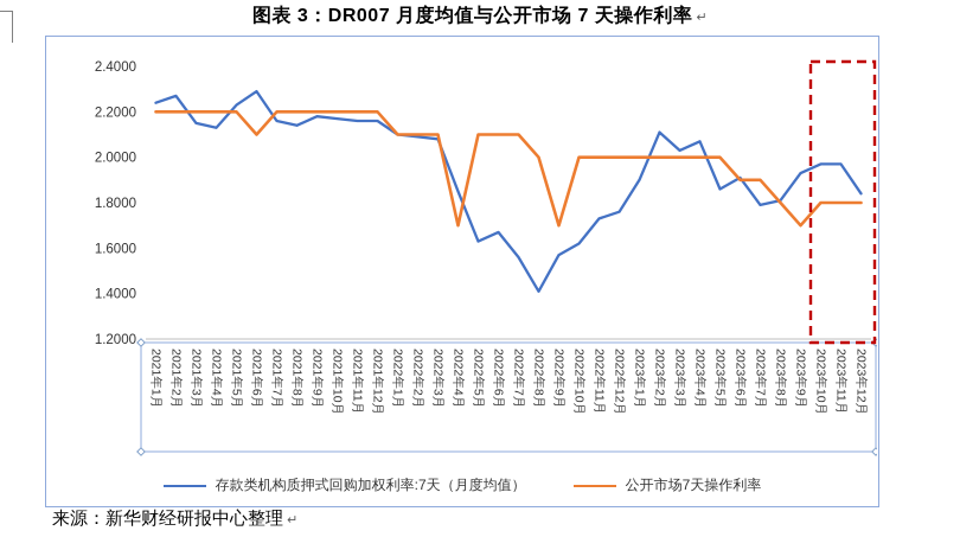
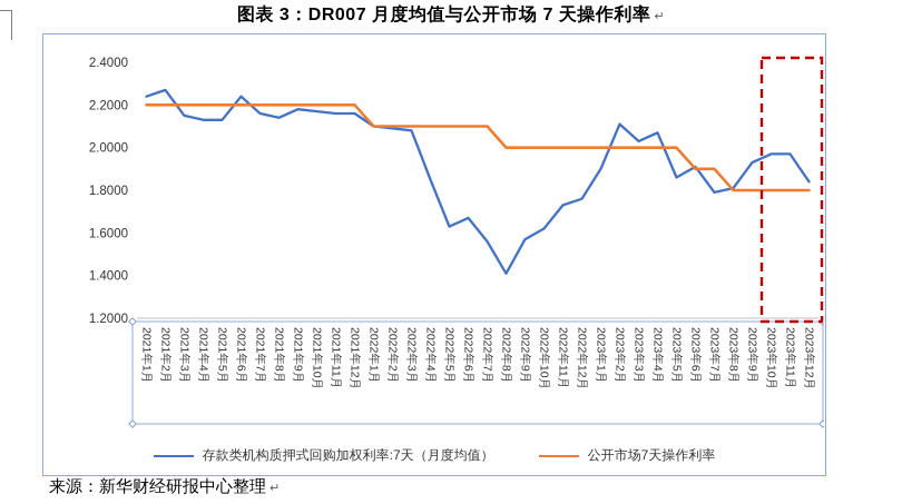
存款类机构质押式回购加权利率:7天（月度均值）/2021年5月: 2.23 -> 2.13
存款类机构质押式回购加权利率:7天（月度均值）/2021年6月: 2.29 -> 2.24
公开市场7天操作利率/2021年6月: 2.1 -> 2.2
公开市场7天操作利率/2022年4月: 1.7 -> 2.1
公开市场7天操作利率/2022年9月: 1.7 -> 2.0
公开市场7天操作利率/2023年9月: 1.7 -> 1.8
